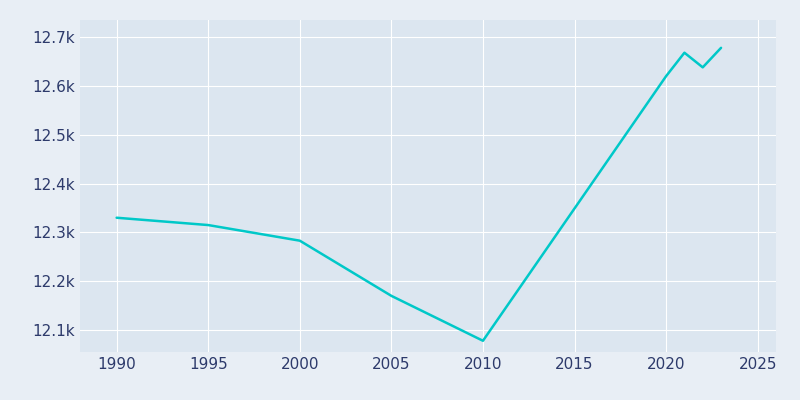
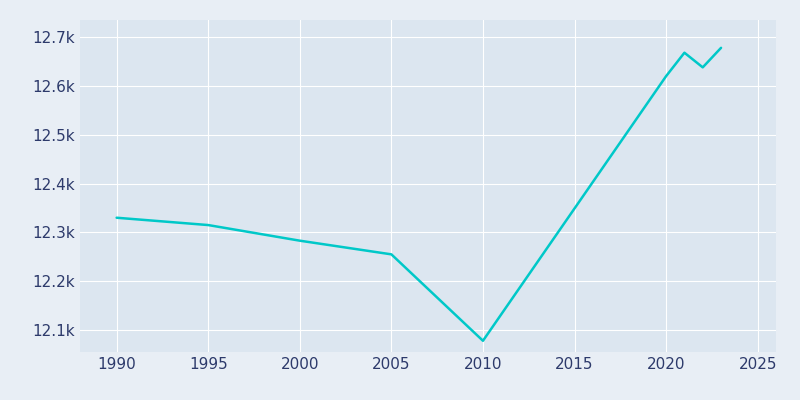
2005: 12.170k -> 12.255k
